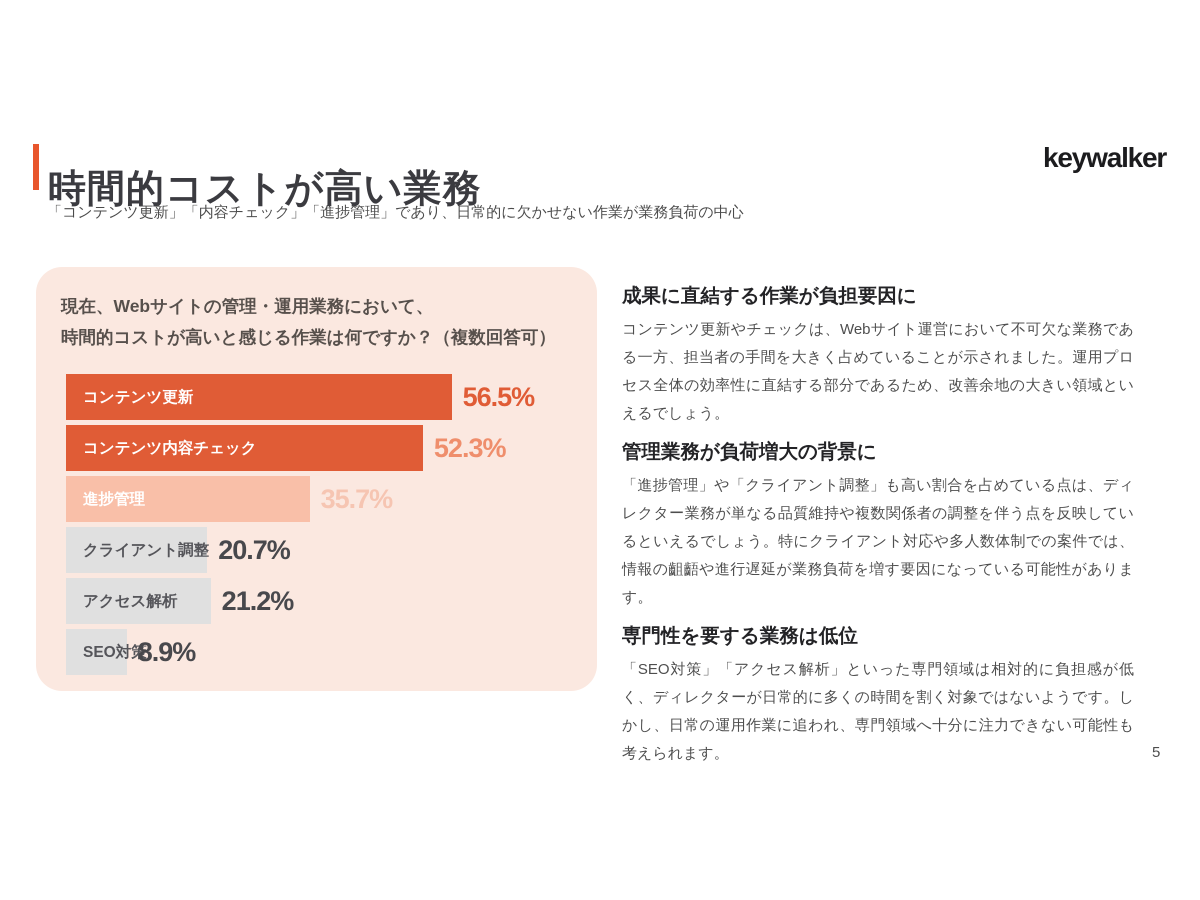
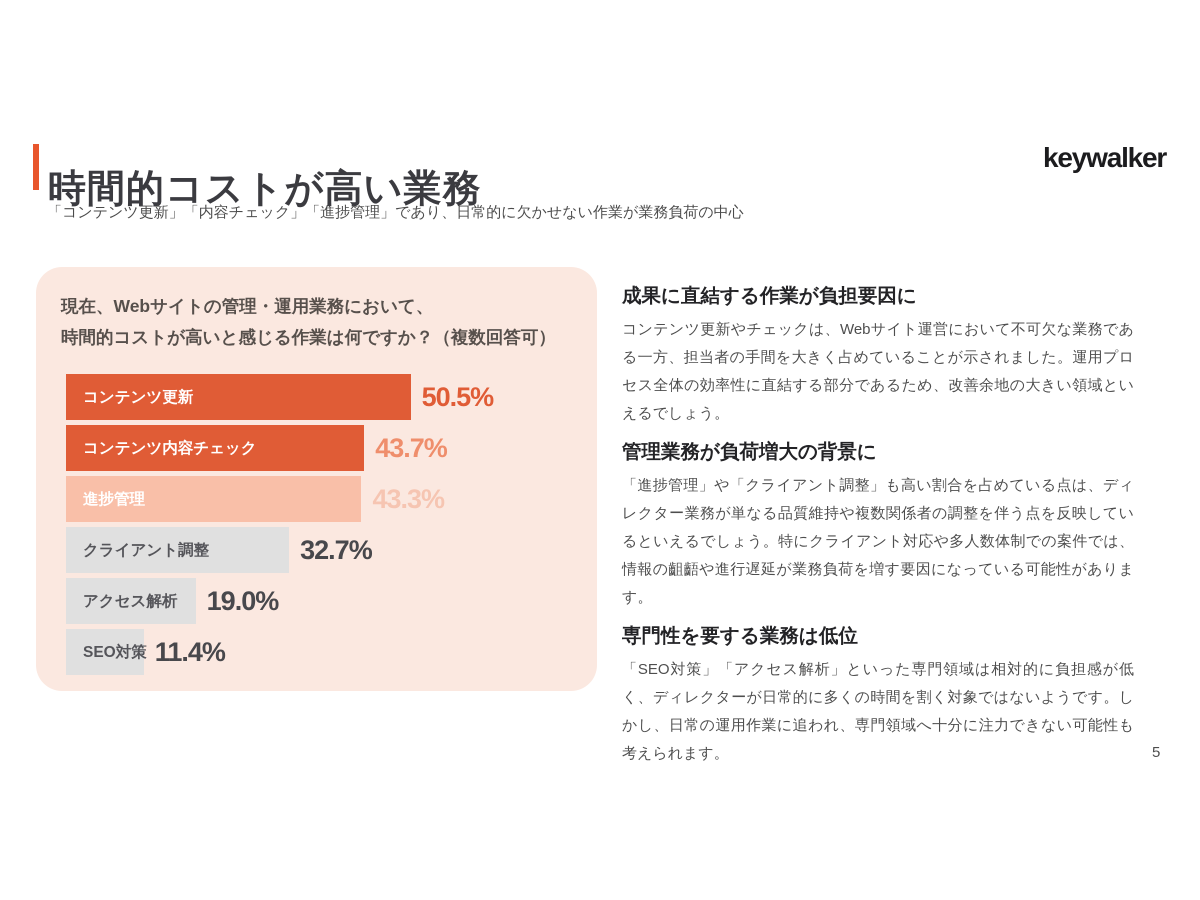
コンテンツ更新: 56.5% -> 50.5%
コンテンツ内容チェック: 52.3% -> 43.7%
進捗管理: 35.7% -> 43.3%
クライアント調整: 20.7% -> 32.7%
アクセス解析: 21.2% -> 19.0%
SEO対策: 8.9% -> 11.4%
